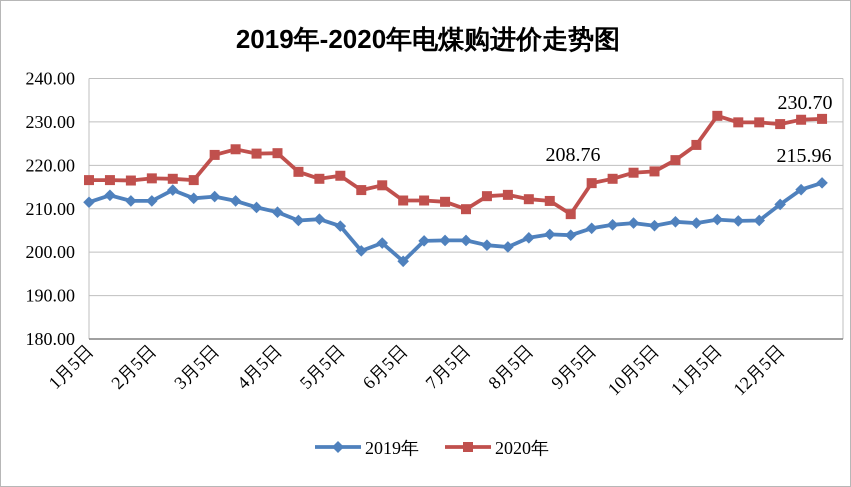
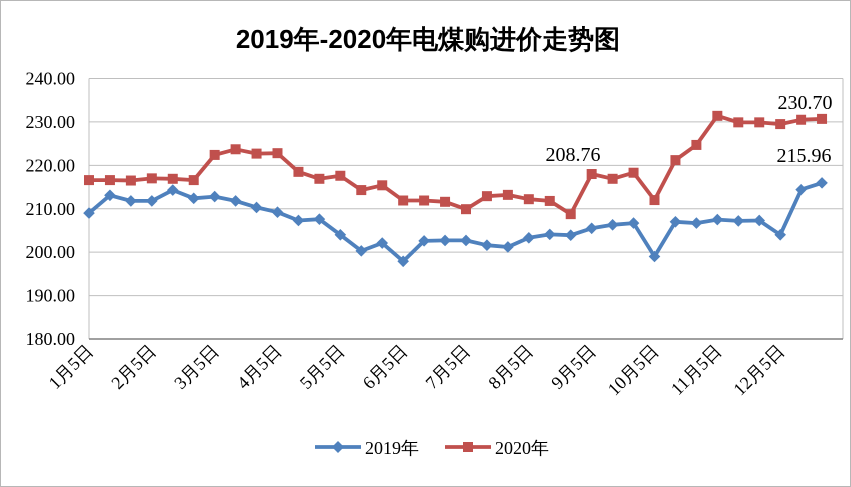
2019年/1月5日: 212 -> 209
2019年/5月5日: 206 -> 204
2020年/9月5日: 216 -> 218
2019年/10月5日: 206 -> 199
2020年/10月5日: 219 -> 212
2019年/12月5日: 211 -> 204
